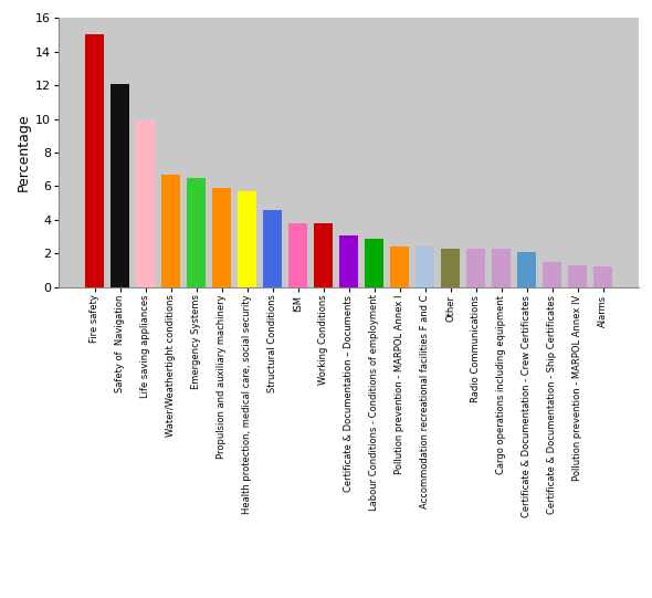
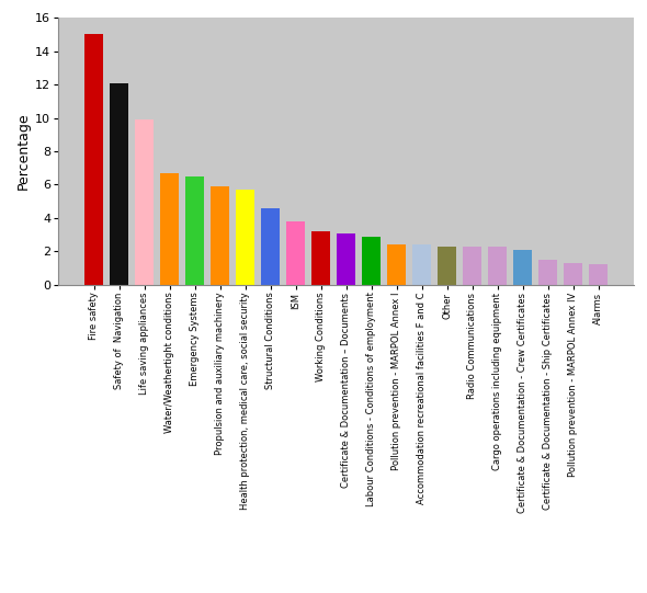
Working Conditions: 3.8 -> 3.2
